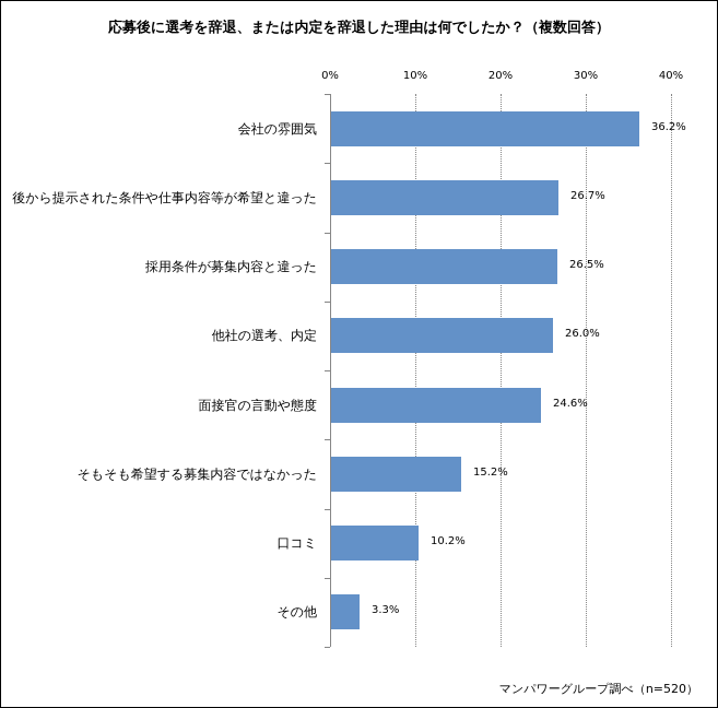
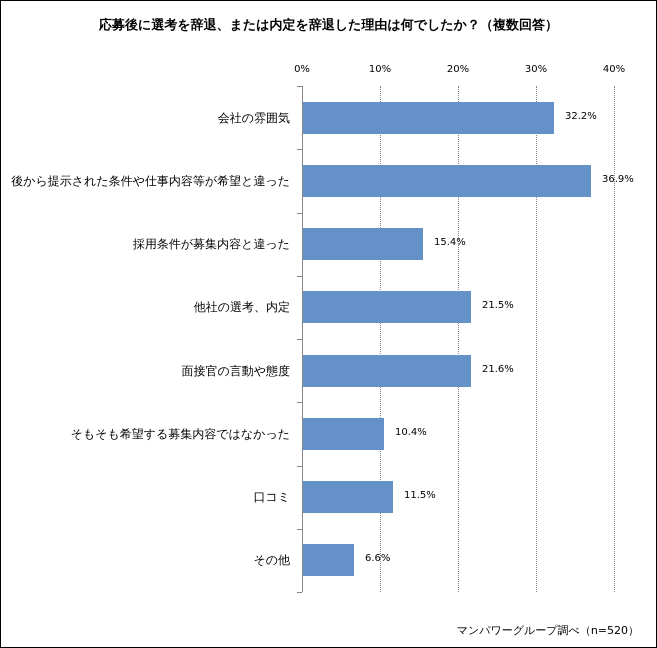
会社の雰囲気: 36.2% -> 32.2%
後から提示された条件や仕事内容等が希望と違った: 26.7% -> 36.9%
採用条件が募集内容と違った: 26.5% -> 15.4%
他社の選考、内定: 26.0% -> 21.5%
面接官の言動や態度: 24.6% -> 21.6%
そもそも希望する募集内容ではなかった: 15.2% -> 10.4%
口コミ: 10.2% -> 11.5%
その他: 3.3% -> 6.6%
